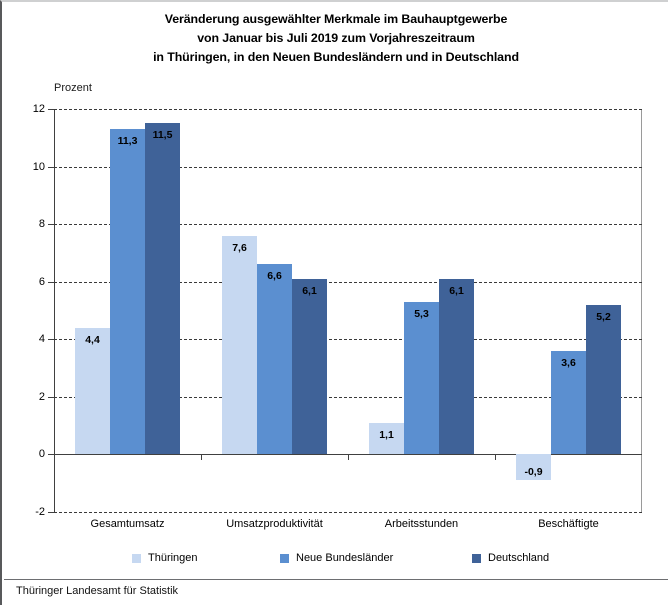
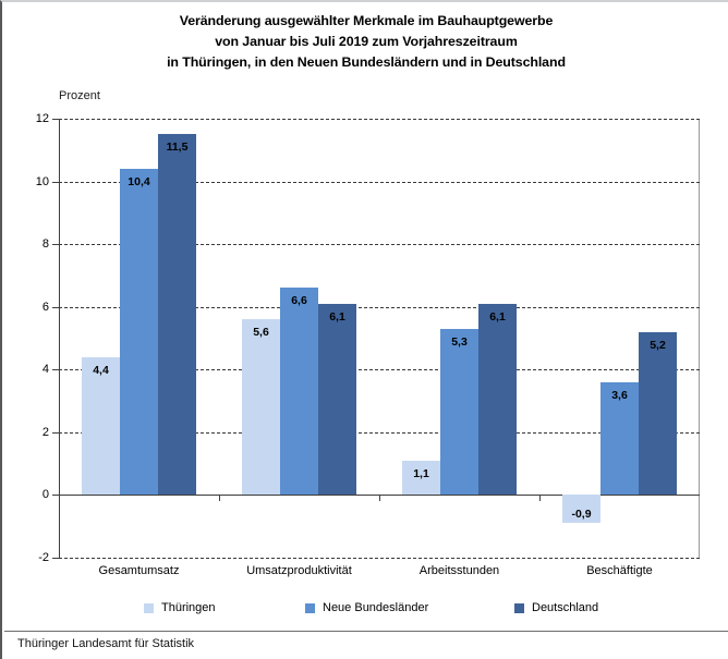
Neue Bundesländer/Gesamtumsatz: 11,3 -> 10,4
Thüringen/Umsatzproduktivität: 7,6 -> 5,6
